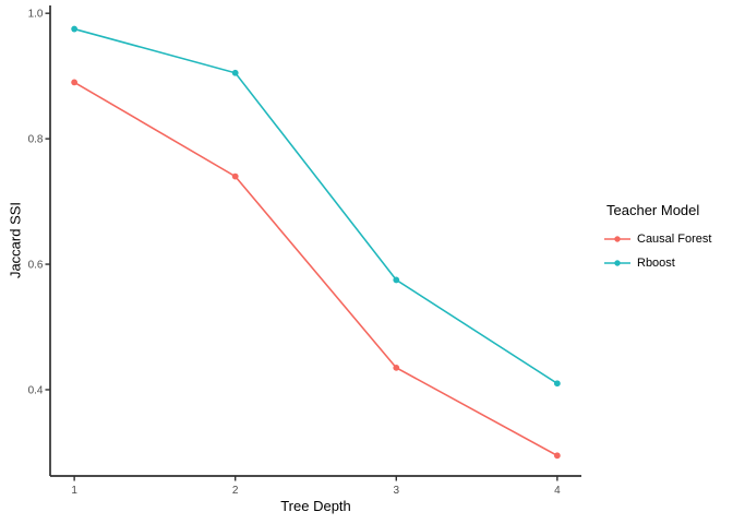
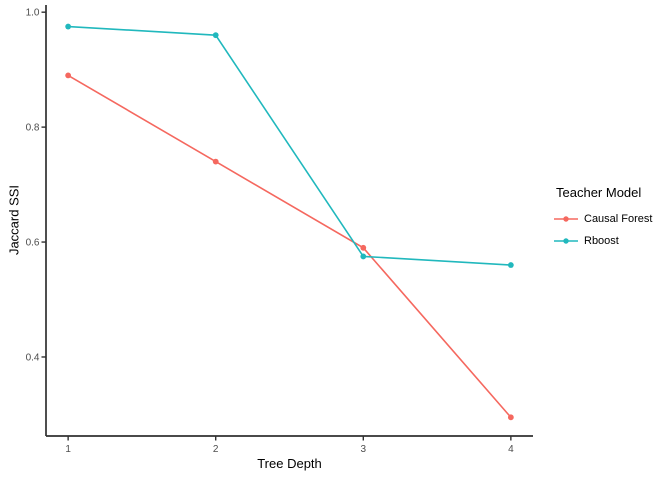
Rboost/2: 0.91 -> 0.96
Causal Forest/3: 0.43 -> 0.59
Rboost/4: 0.41 -> 0.56
